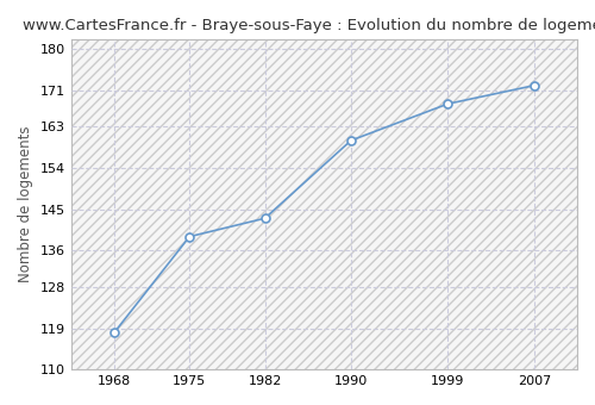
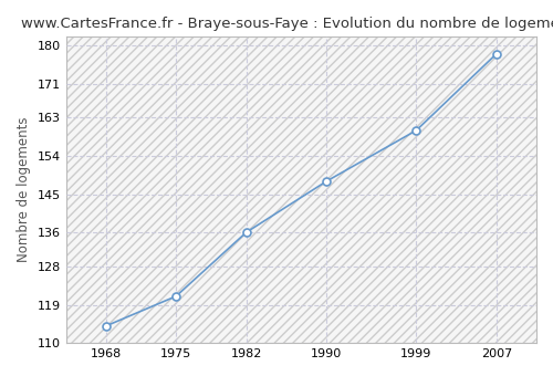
1968: 118 -> 114
1975: 139 -> 121
1982: 143 -> 136
1990: 160 -> 148
1999: 168 -> 160
2007: 172 -> 178
